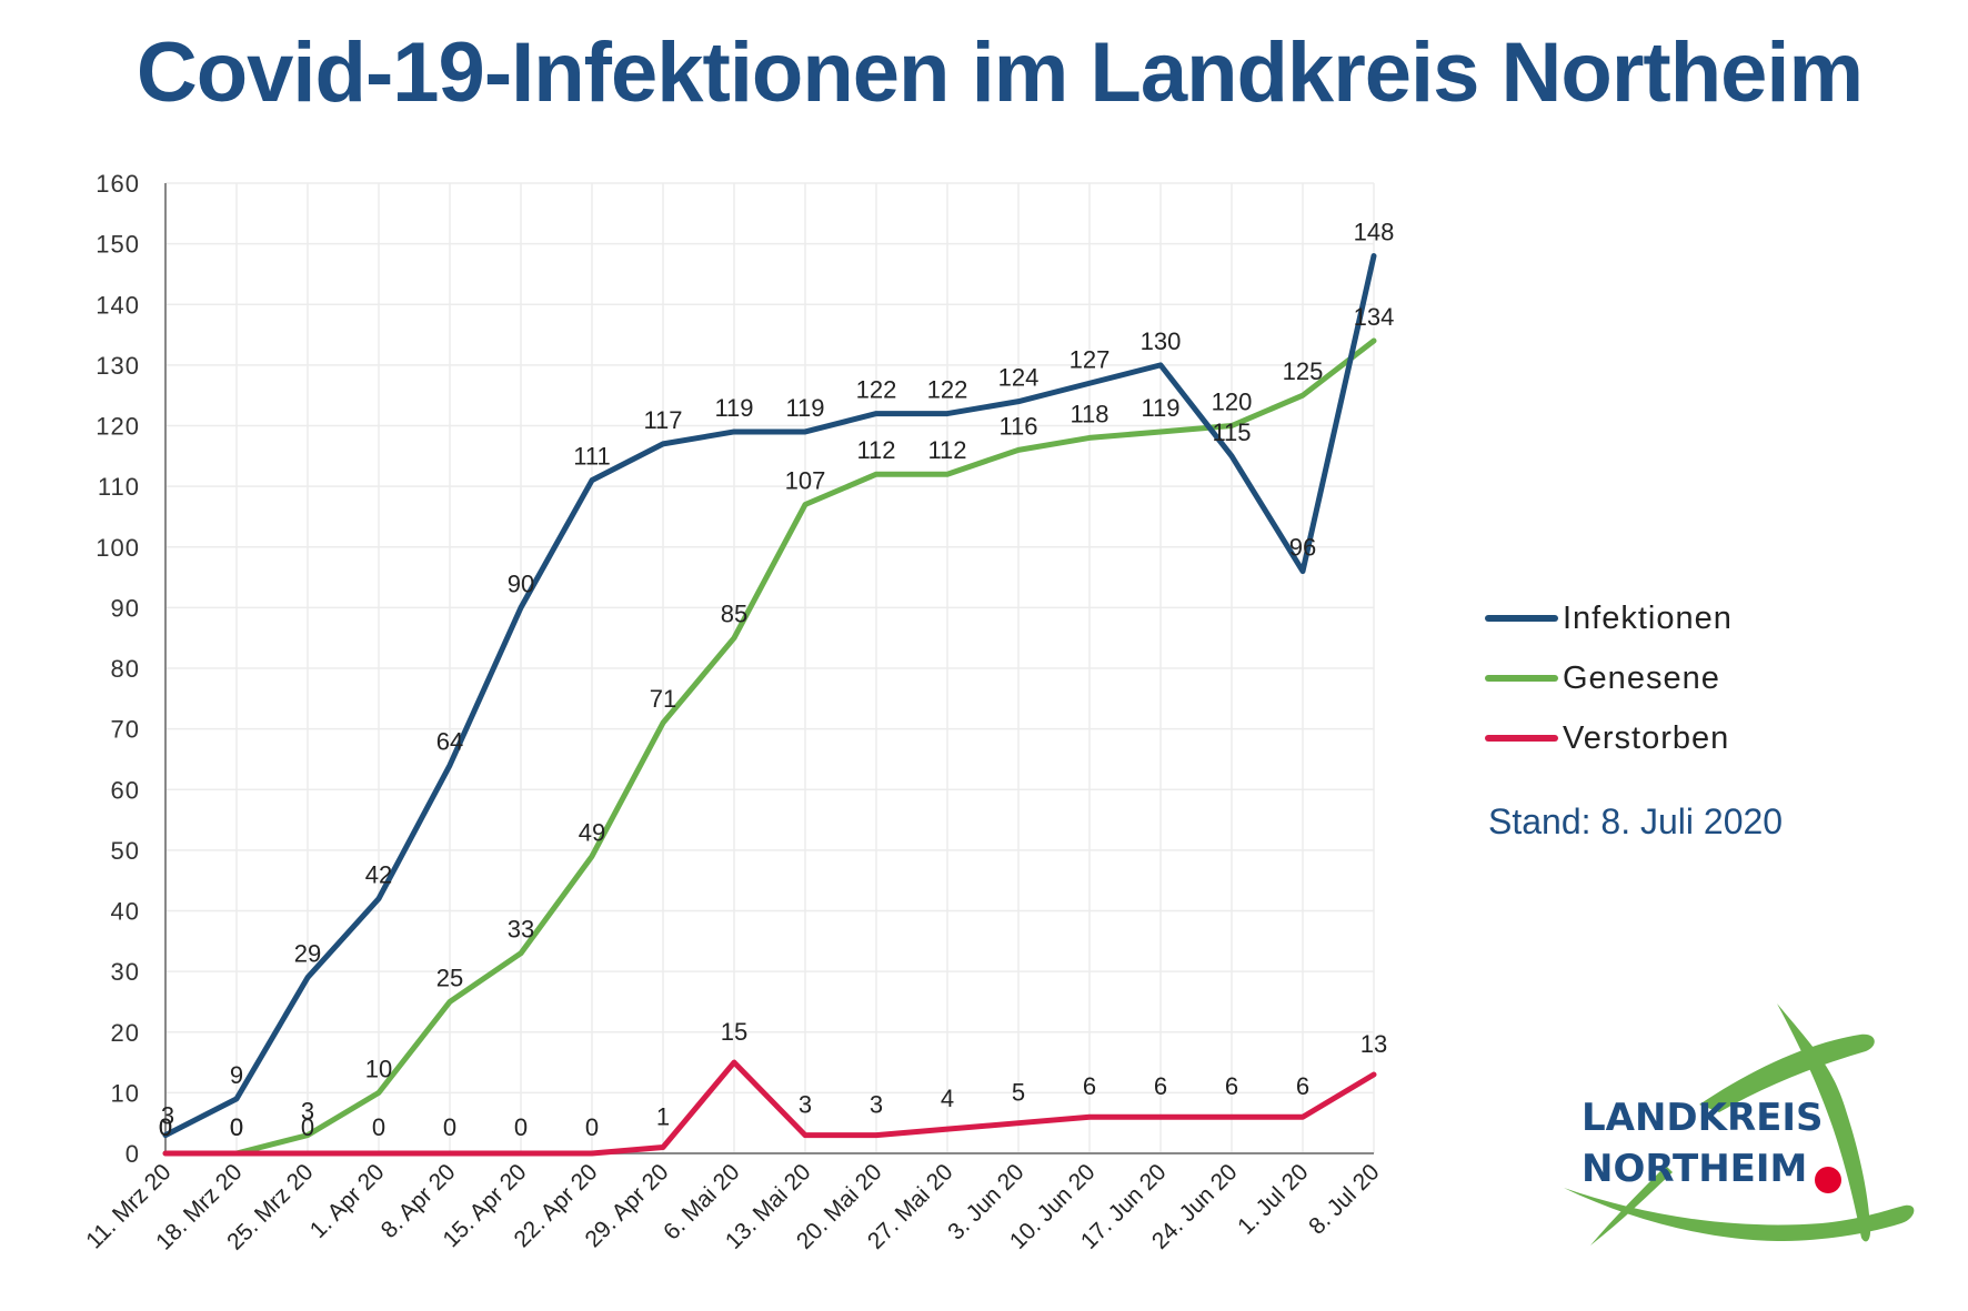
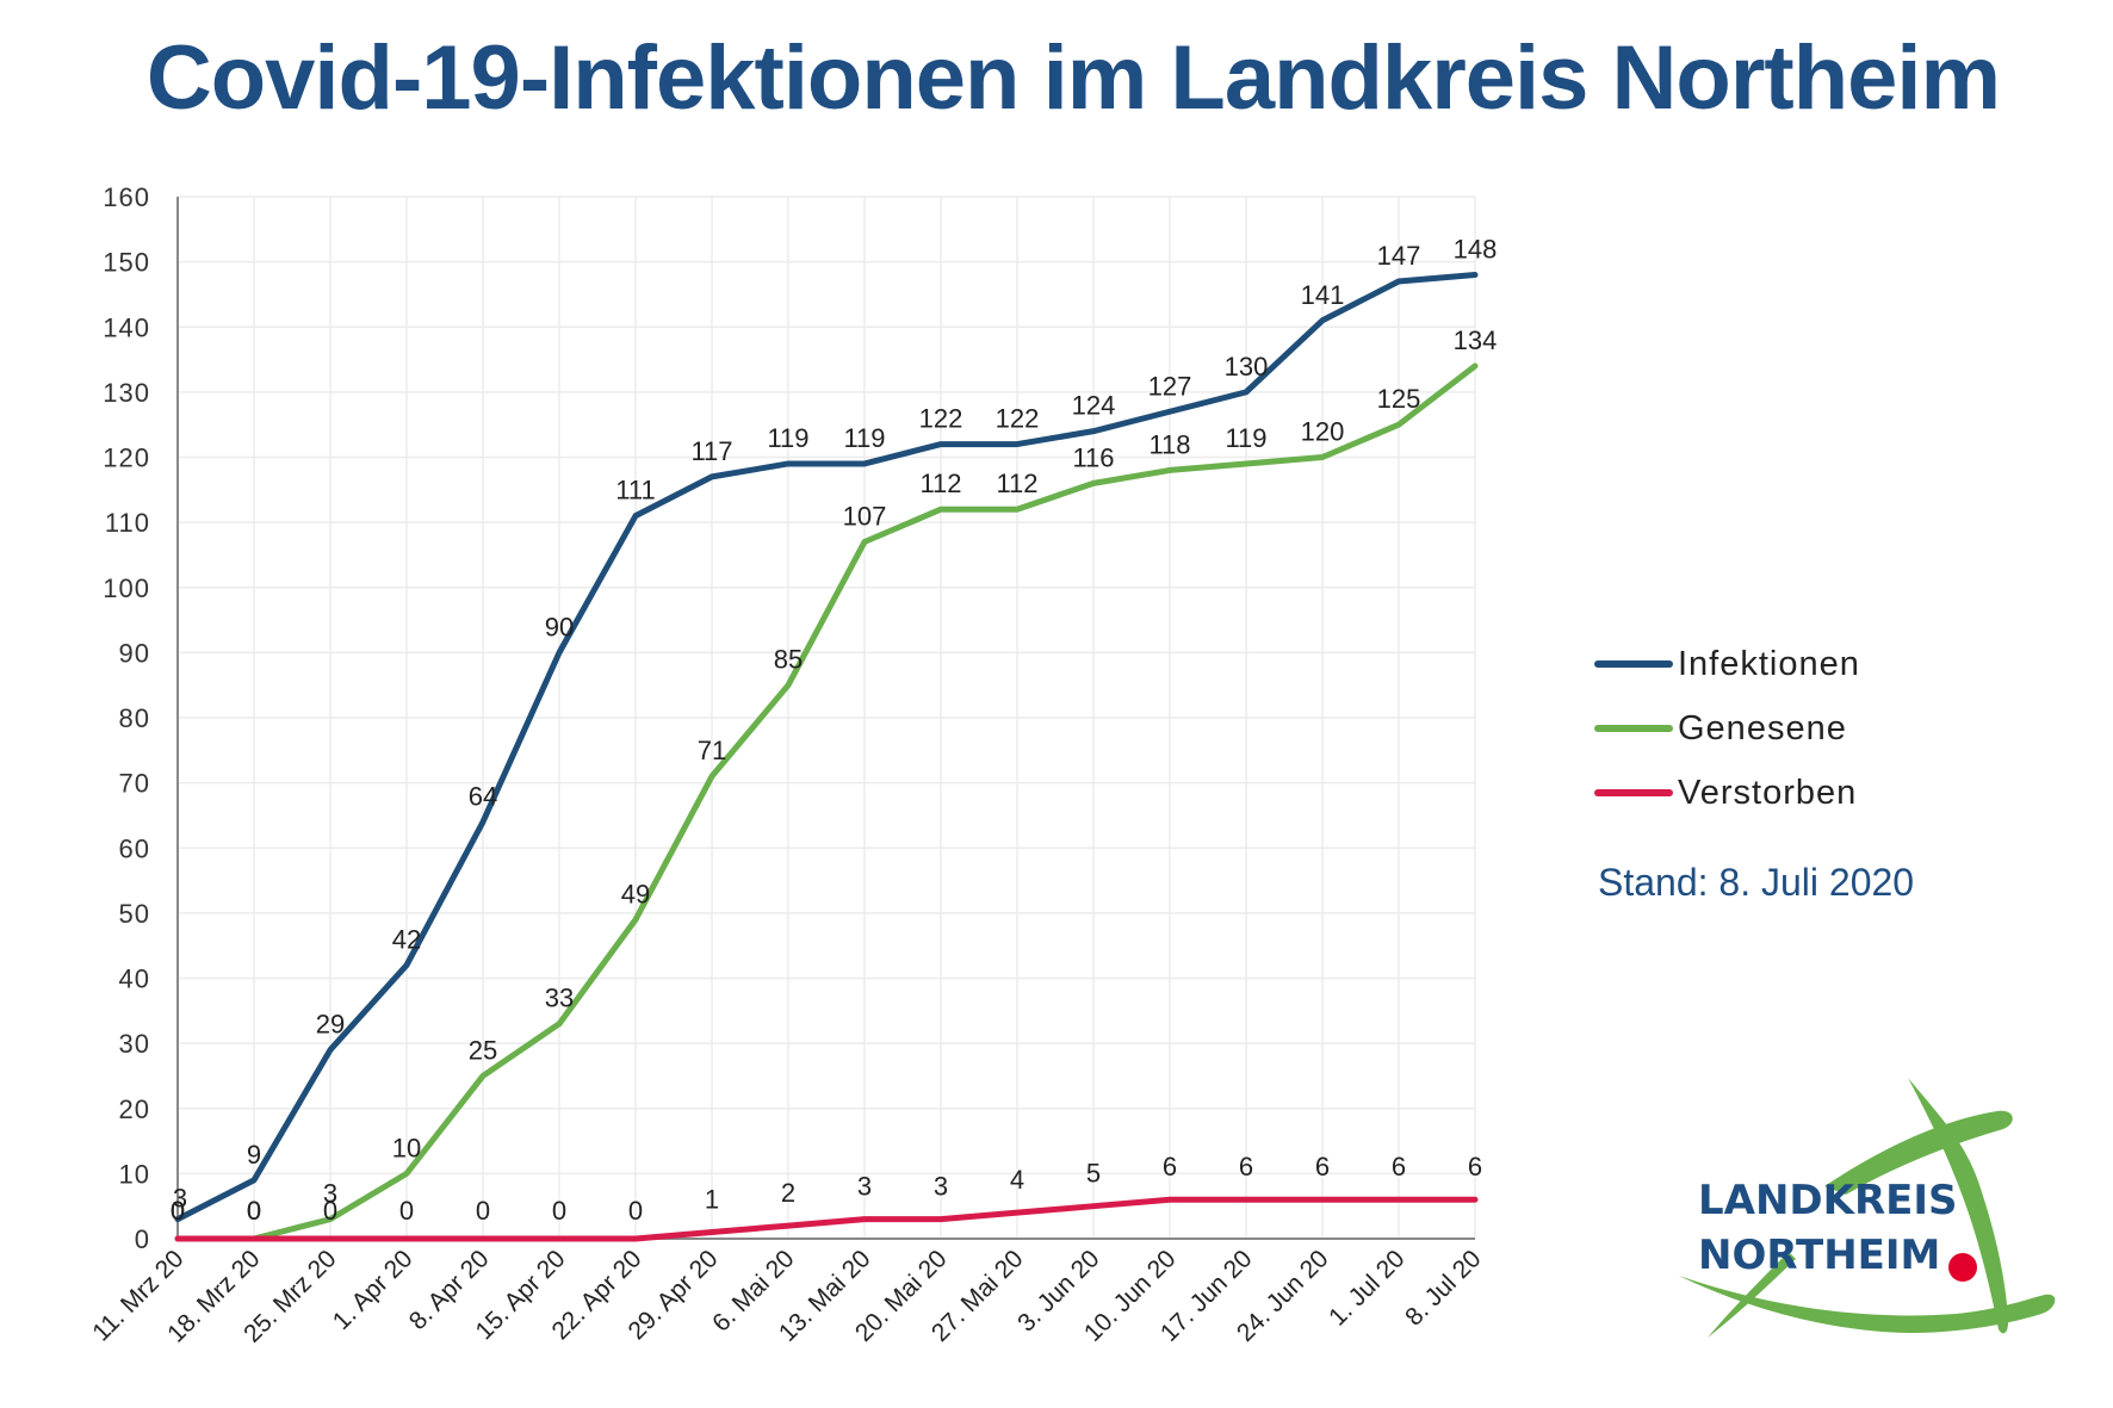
Verstorben/6. Mai 20: 15 -> 2
Infektionen/24. Jun 20: 115 -> 141
Infektionen/1. Jul 20: 96 -> 147
Verstorben/8. Jul 20: 13 -> 6
